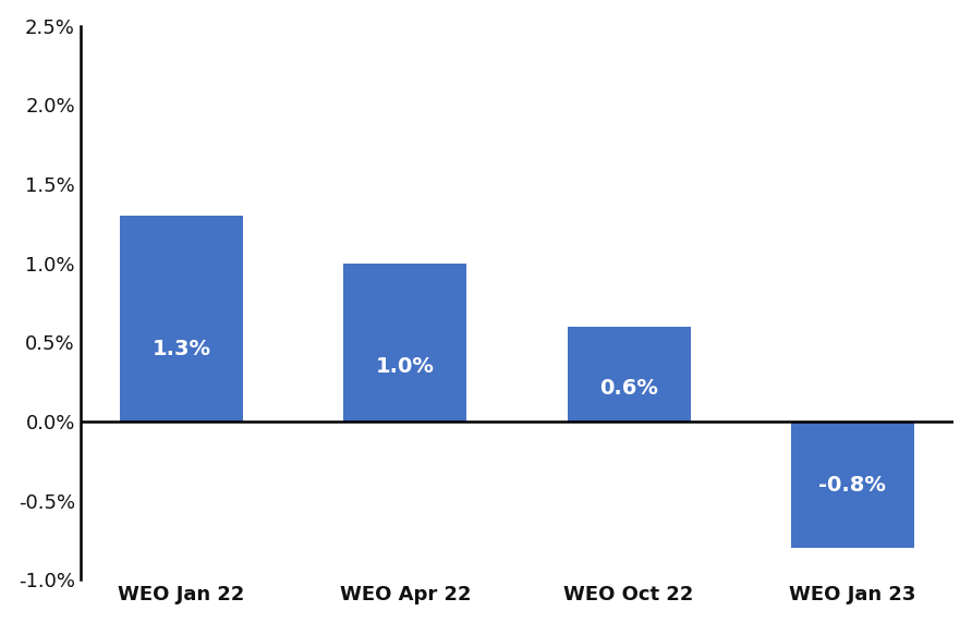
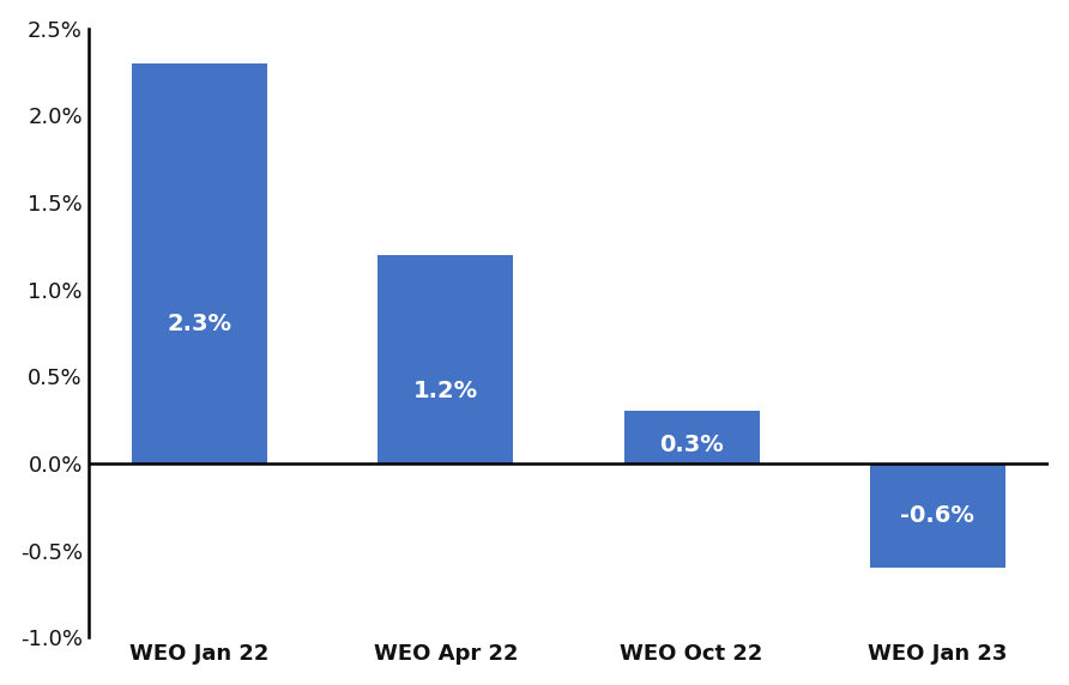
WEO Jan 22: 1.3% -> 2.3%
WEO Apr 22: 1.0% -> 1.2%
WEO Oct 22: 0.6% -> 0.3%
WEO Jan 23: -0.8% -> -0.6%
